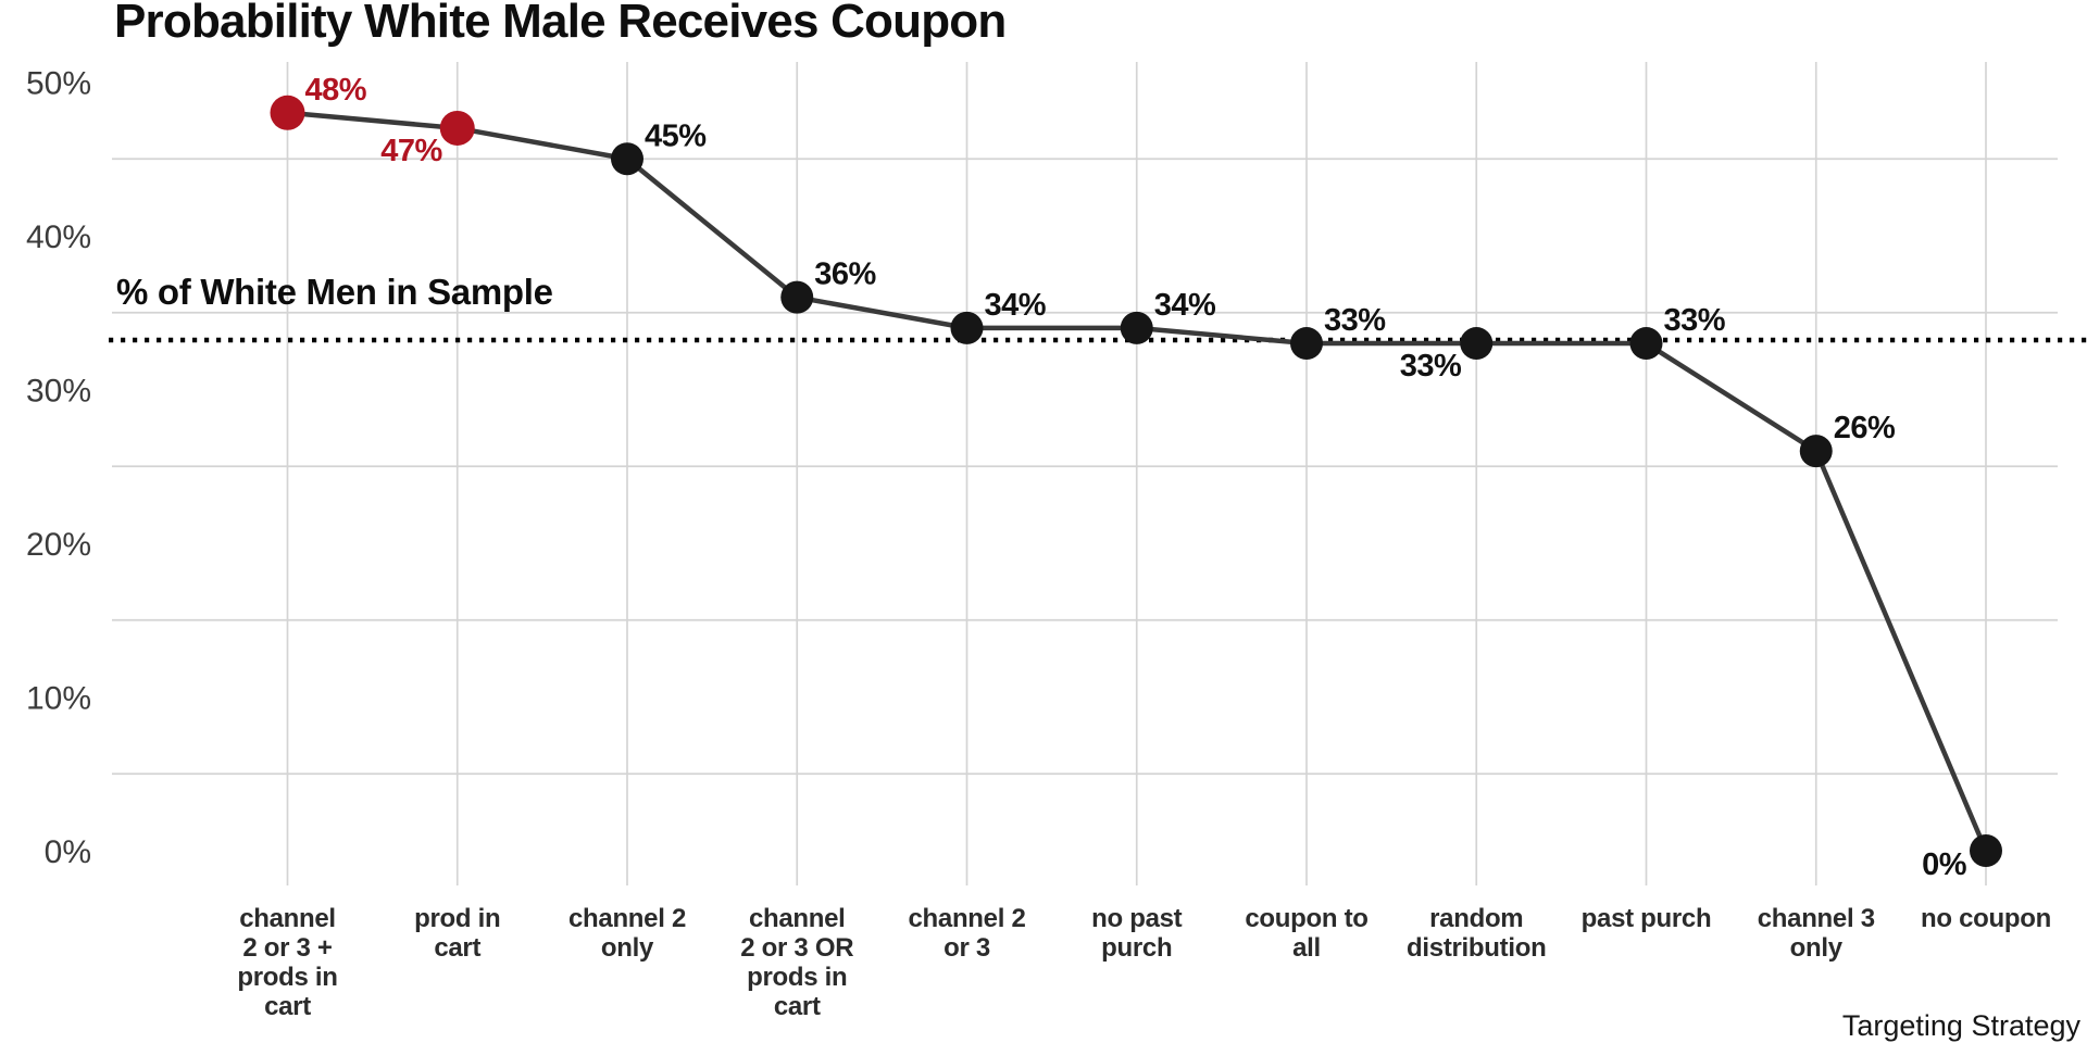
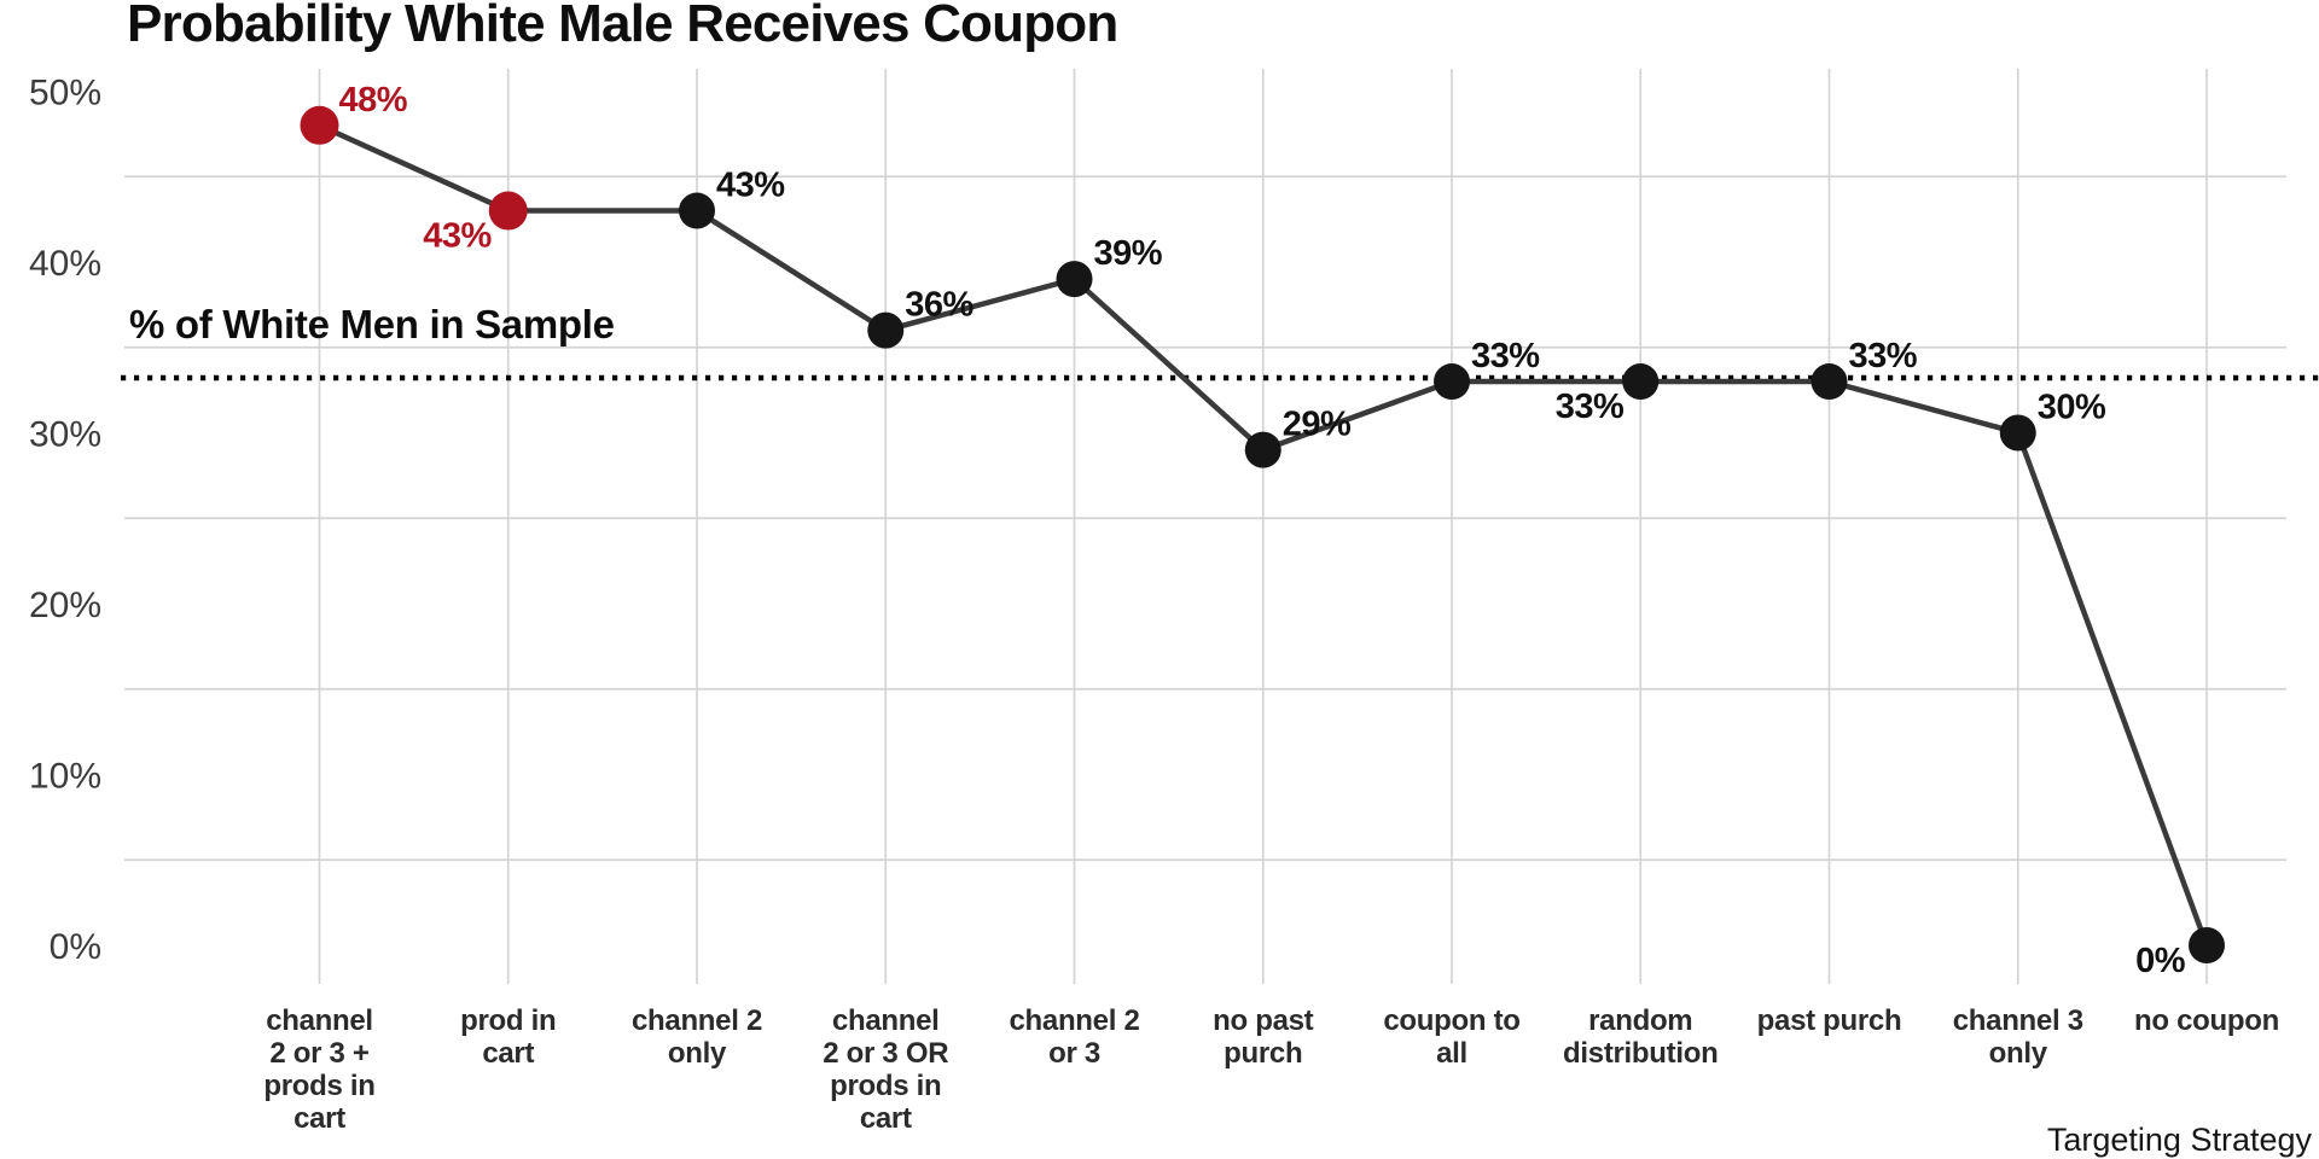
prod in cart: 47% -> 43%
channel 2 only: 45% -> 43%
channel 2 or 3: 34% -> 39%
no past purch: 34% -> 29%
channel 3 only: 26% -> 30%
